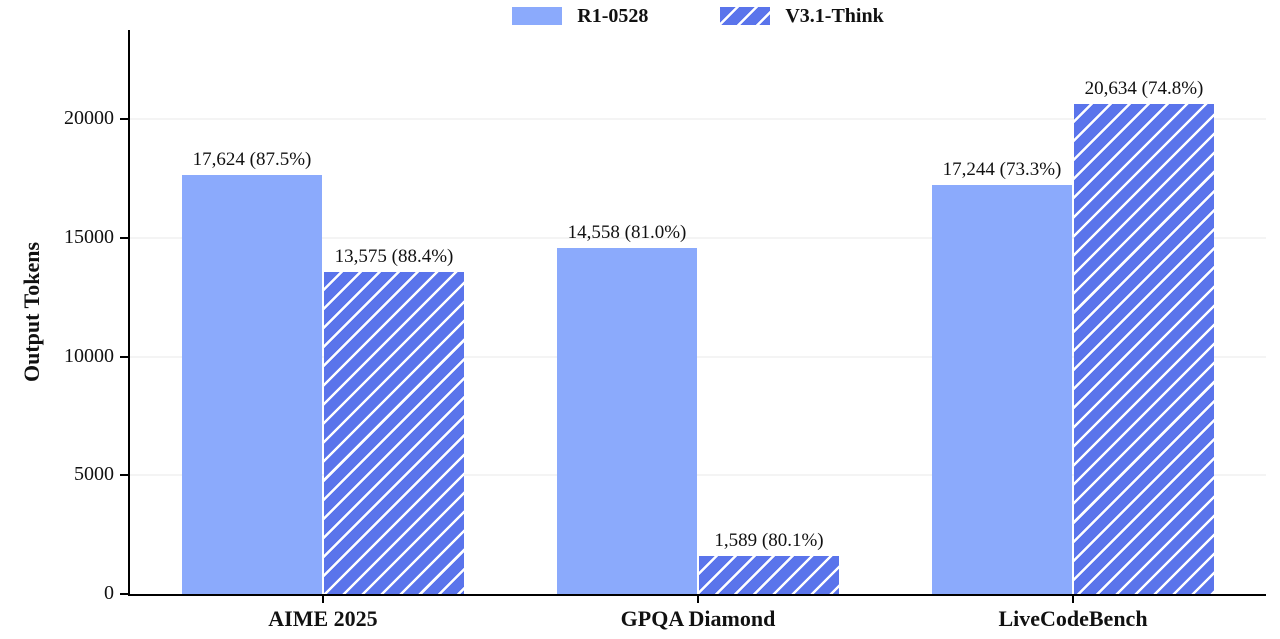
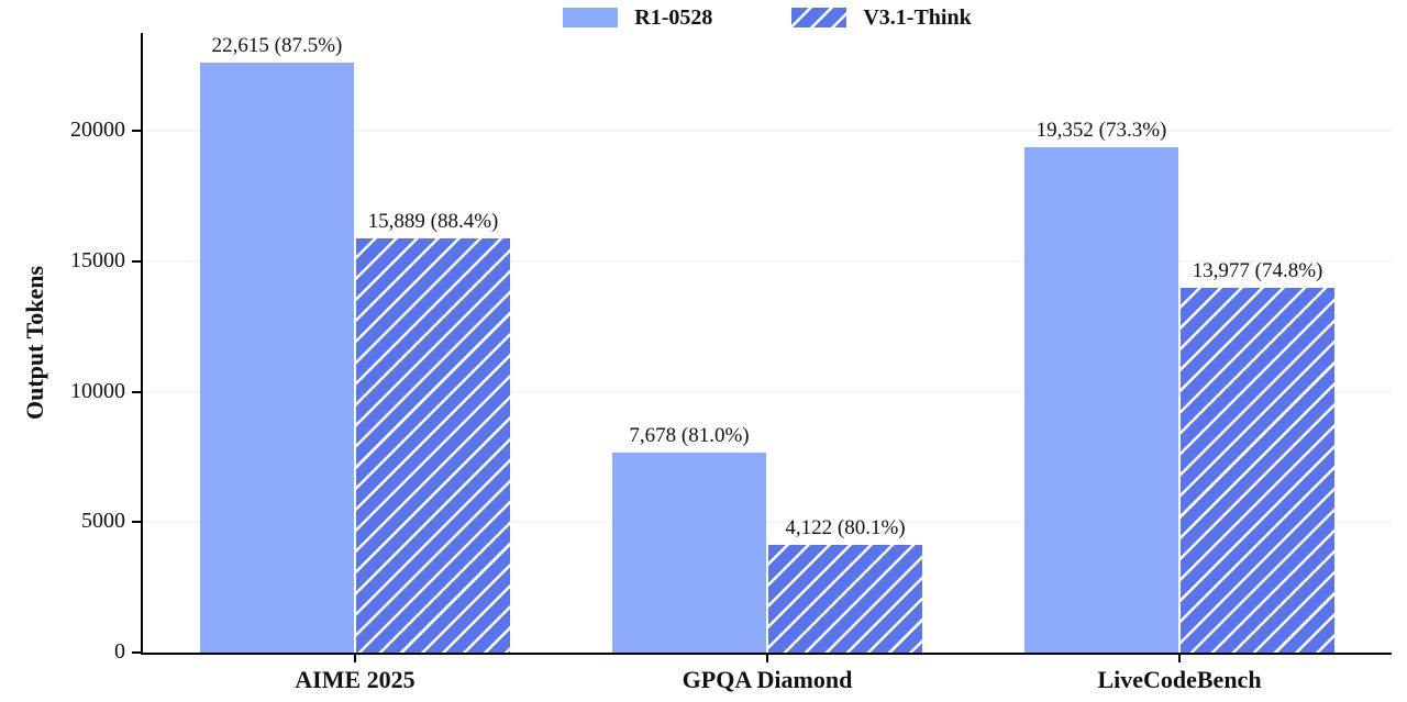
R1-0528/AIME 2025: 17,624 -> 22,615
V3.1-Think/AIME 2025: 13,575 -> 15,889
R1-0528/GPQA Diamond: 14,558 -> 7,678
V3.1-Think/GPQA Diamond: 1,589 -> 4,122
R1-0528/LiveCodeBench: 17,244 -> 19,352
V3.1-Think/LiveCodeBench: 20,634 -> 13,977
